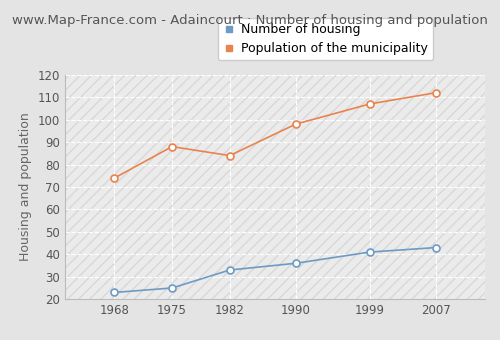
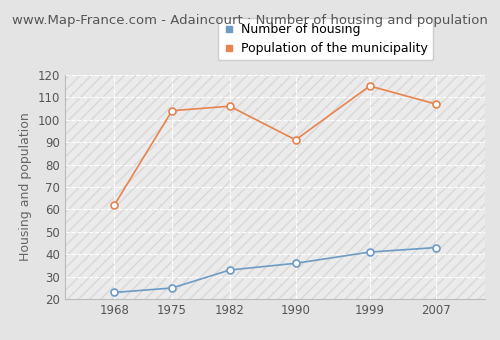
Population of the municipality/1968: 74 -> 62
Population of the municipality/1975: 88 -> 104
Population of the municipality/1982: 84 -> 106
Population of the municipality/1990: 98 -> 91
Population of the municipality/1999: 107 -> 115
Population of the municipality/2007: 112 -> 107
